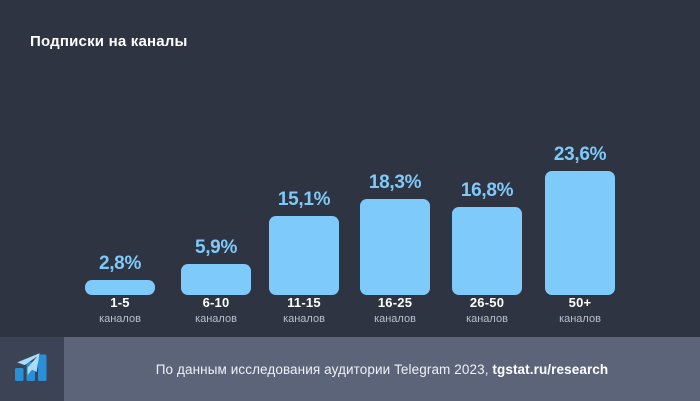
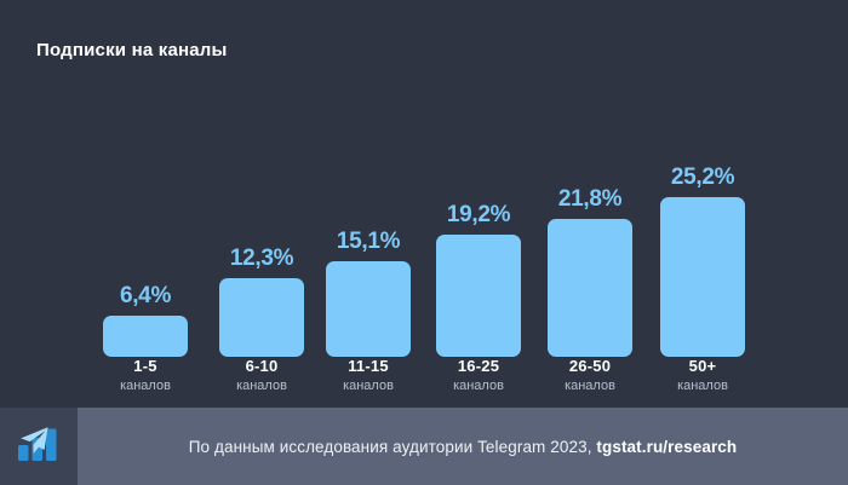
1-5: 2,8% -> 6,4%
6-10: 5,9% -> 12,3%
16-25: 18,3% -> 19,2%
26-50: 16,8% -> 21,8%
50+: 23,6% -> 25,2%
